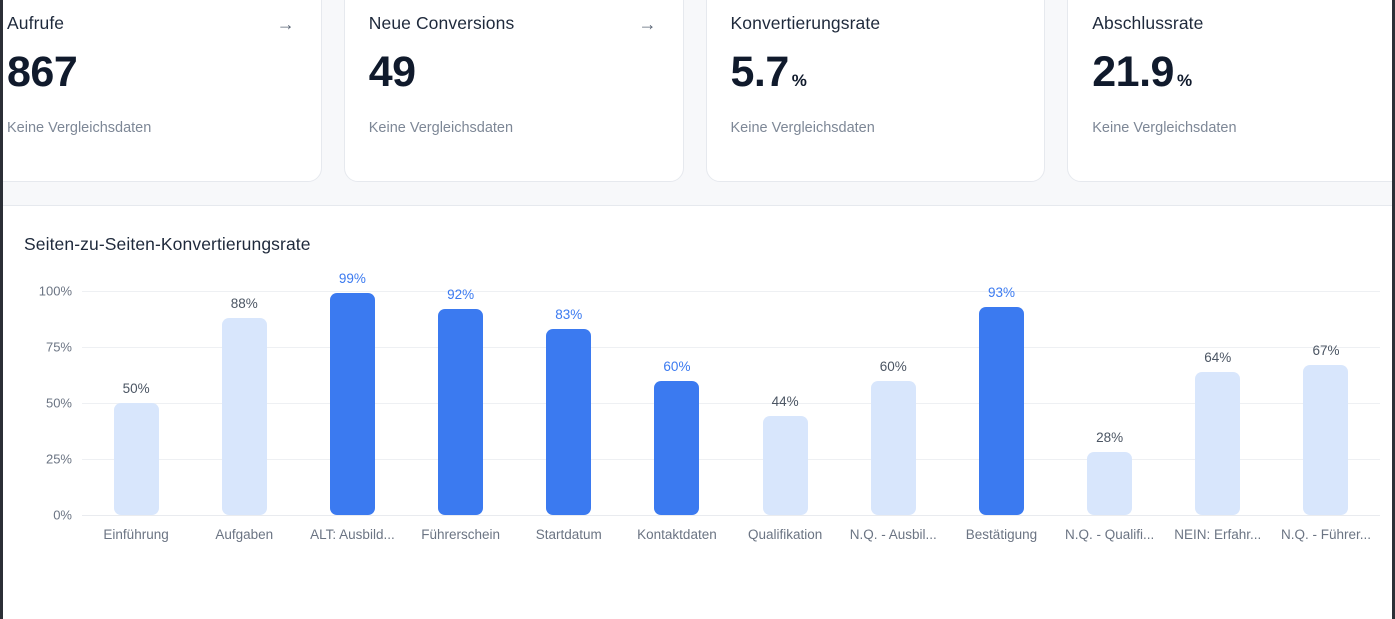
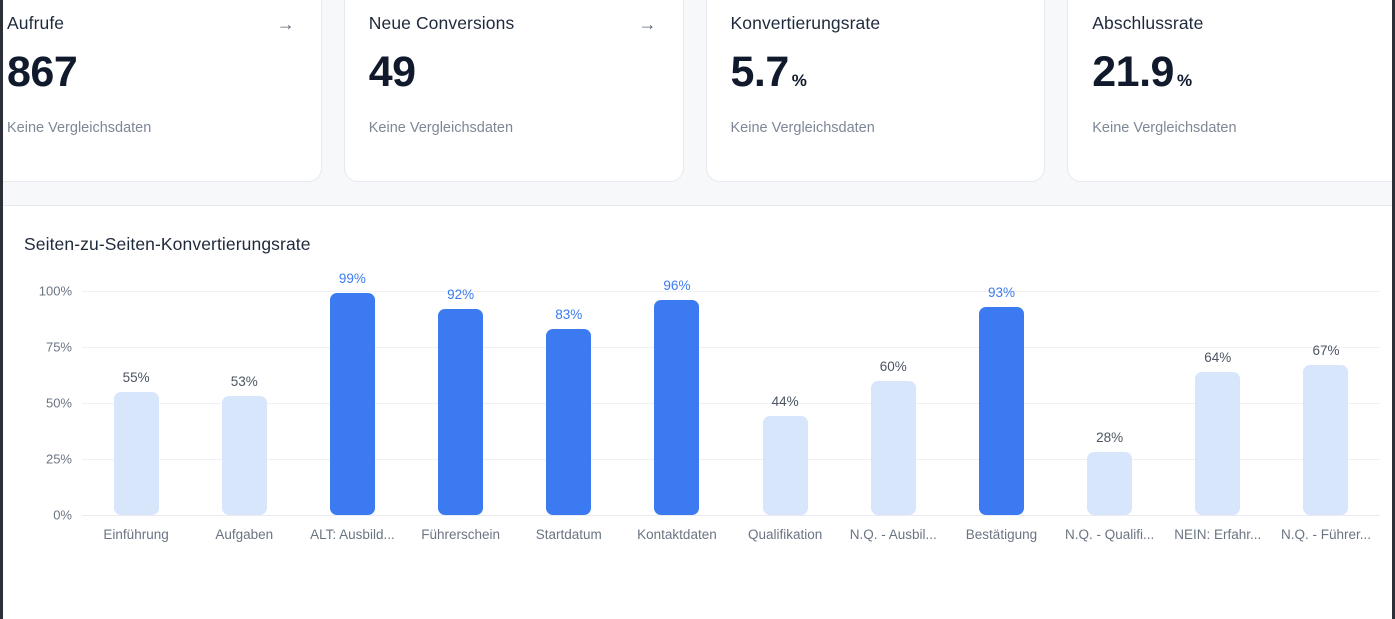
Einführung: 50% -> 55%
Aufgaben: 88% -> 53%
Kontaktdaten: 60% -> 96%
